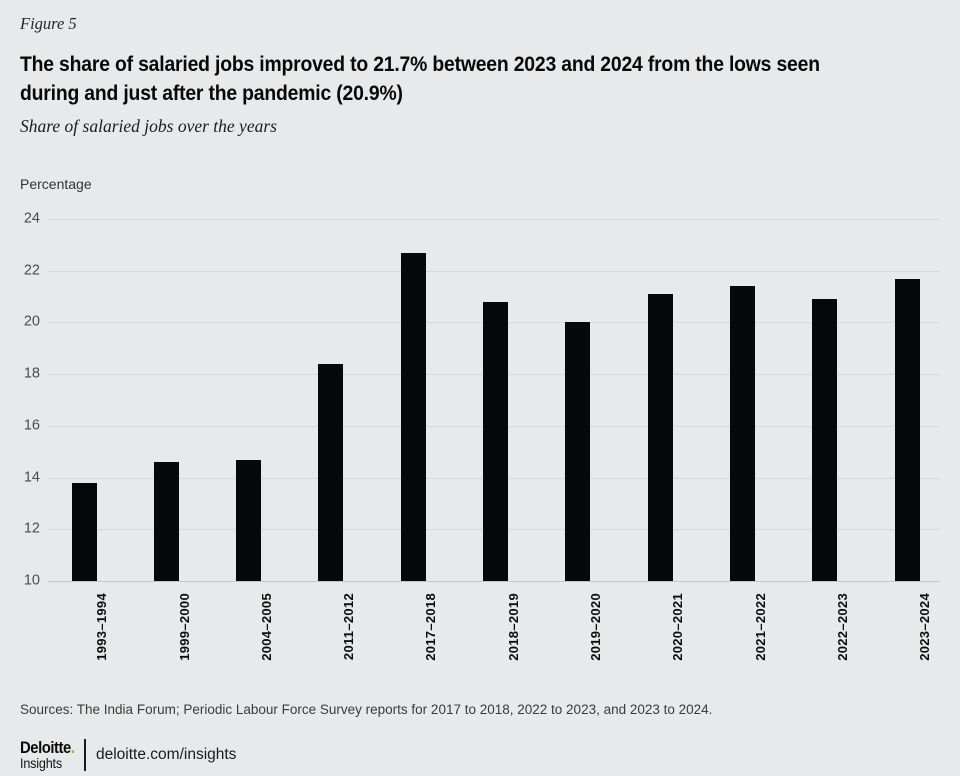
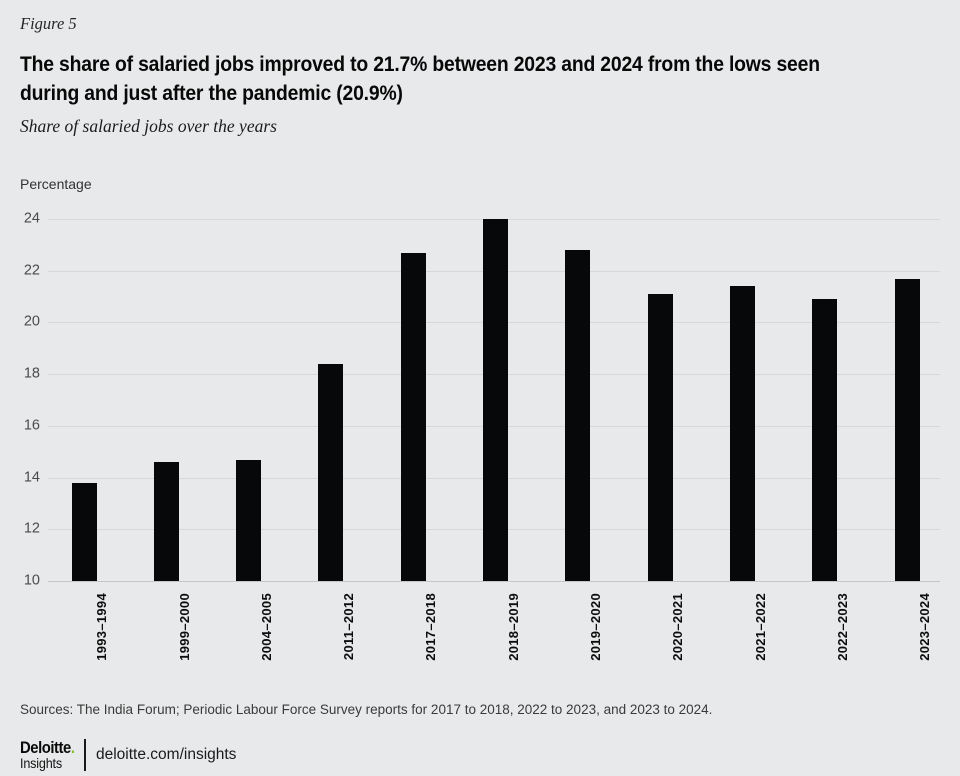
2018–2019: 20.8 -> 24.0
2019–2020: 20.0 -> 22.8
